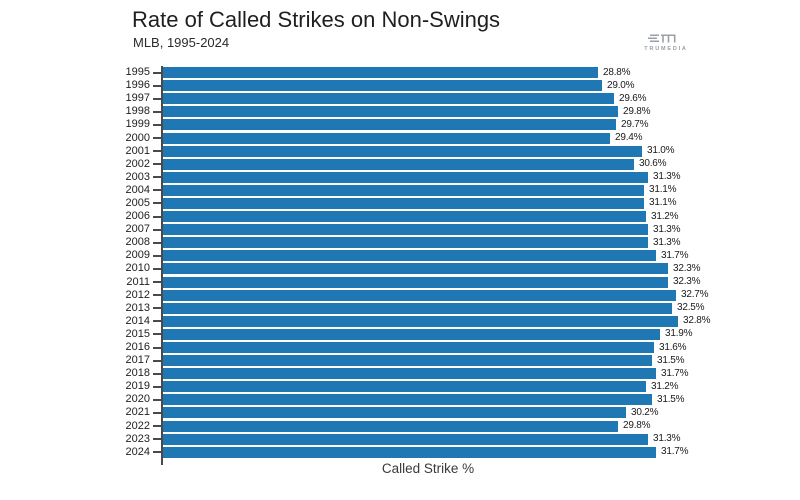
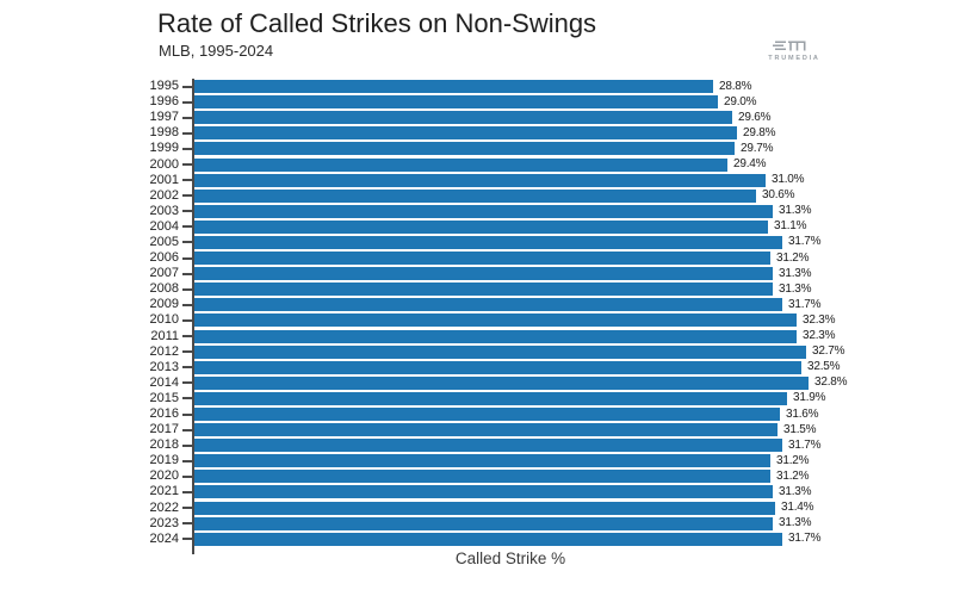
2005: 31.1% -> 31.7%
2020: 31.5% -> 31.2%
2021: 30.2% -> 31.3%
2022: 29.8% -> 31.4%
